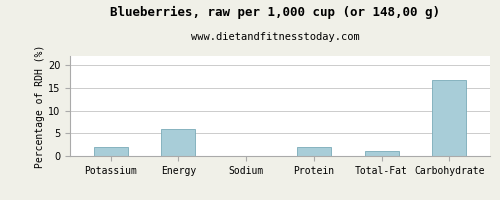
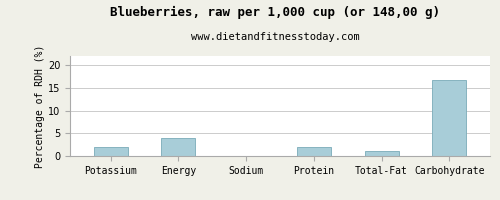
Energy: 6.0 -> 4.0
